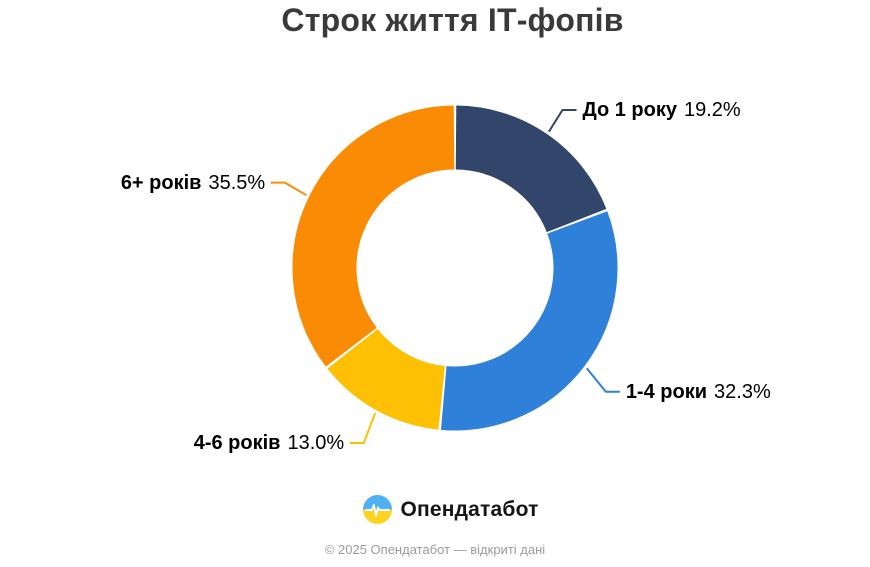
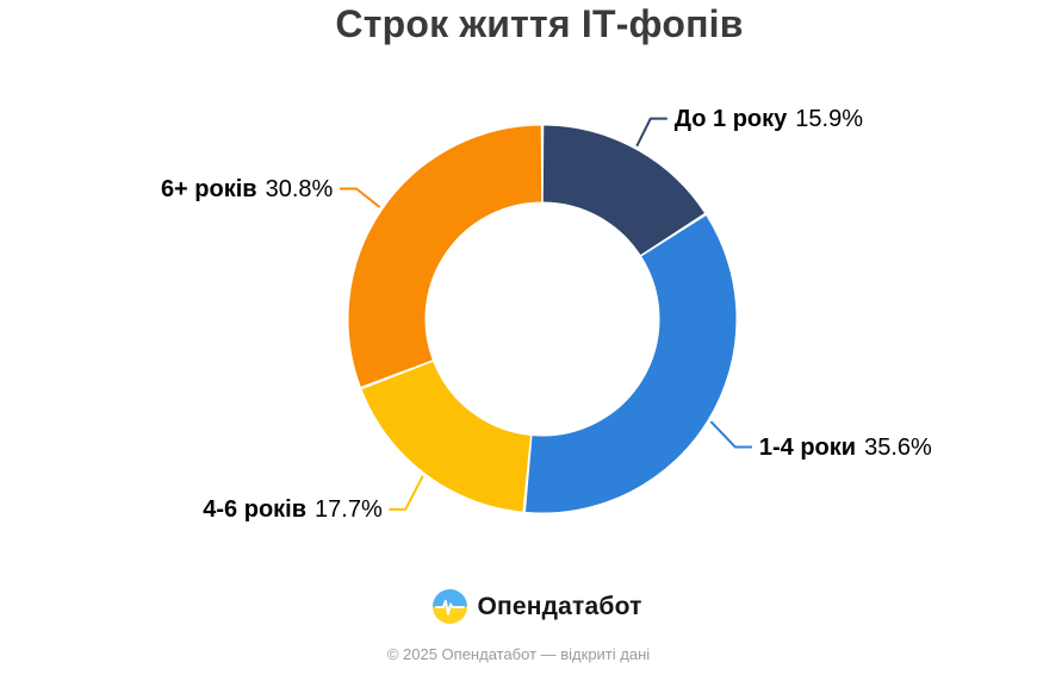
До 1 року: 19.2% -> 15.9%
1-4 роки: 32.3% -> 35.6%
4-6 років: 13.0% -> 17.7%
6+ років: 35.5% -> 30.8%
